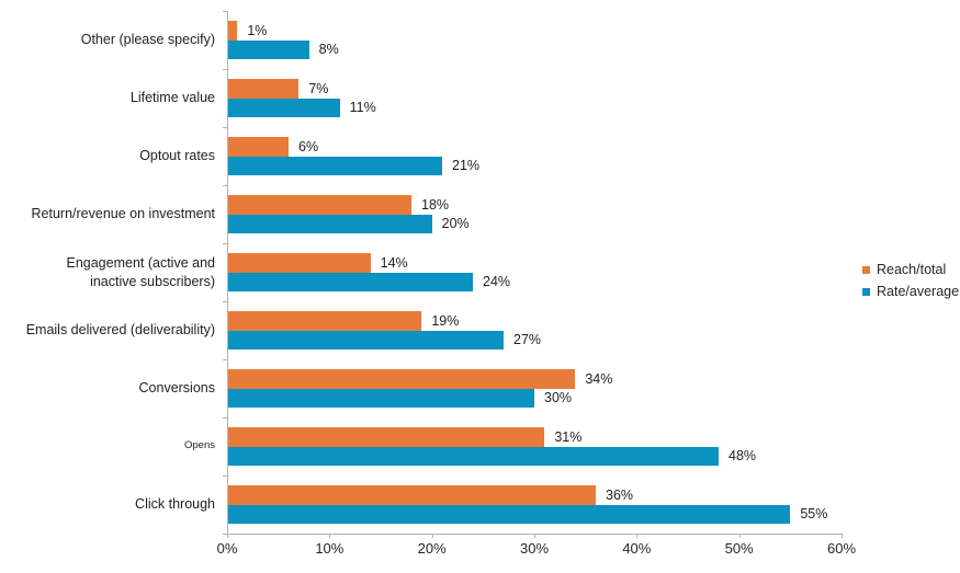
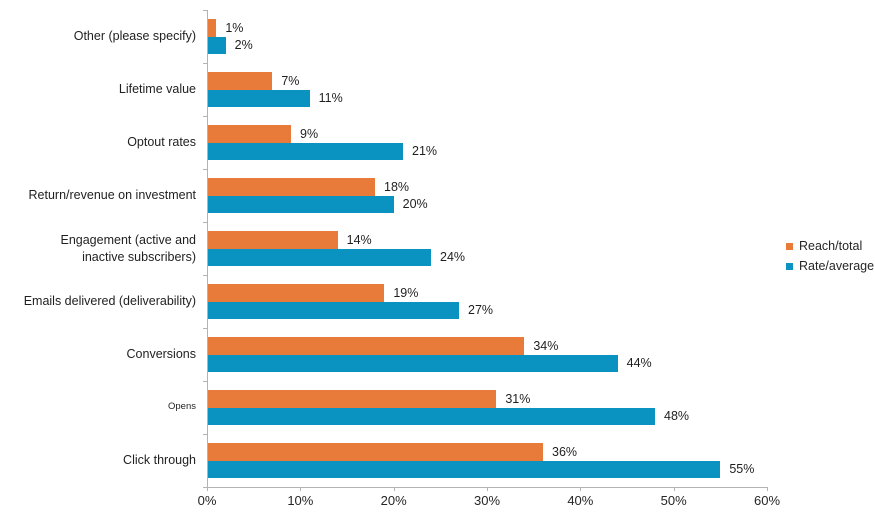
Rate/average/Other (please specify): 8% -> 2%
Reach/total/Optout rates: 6% -> 9%
Rate/average/Conversions: 30% -> 44%
